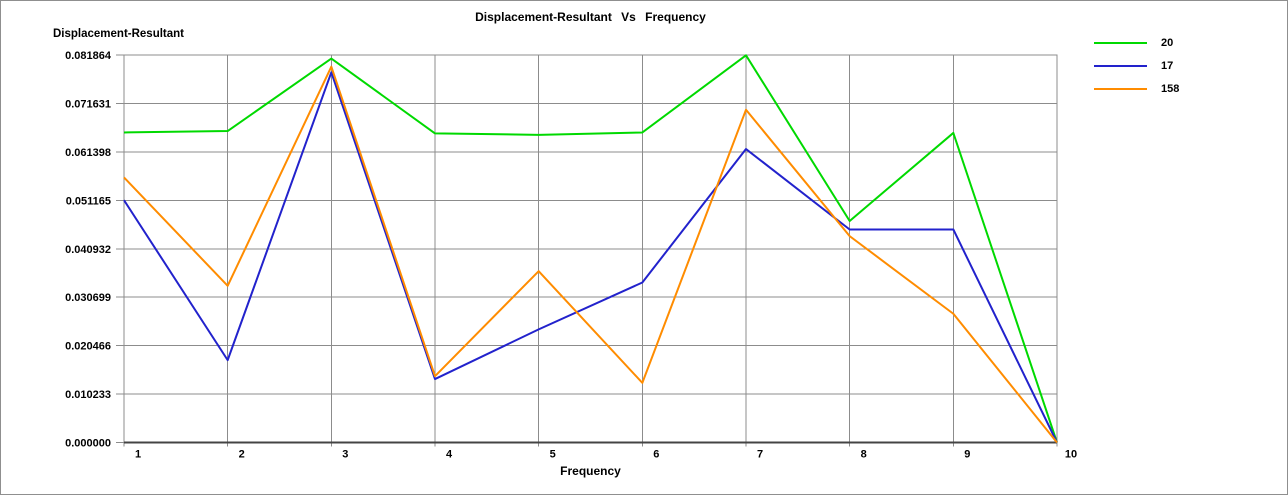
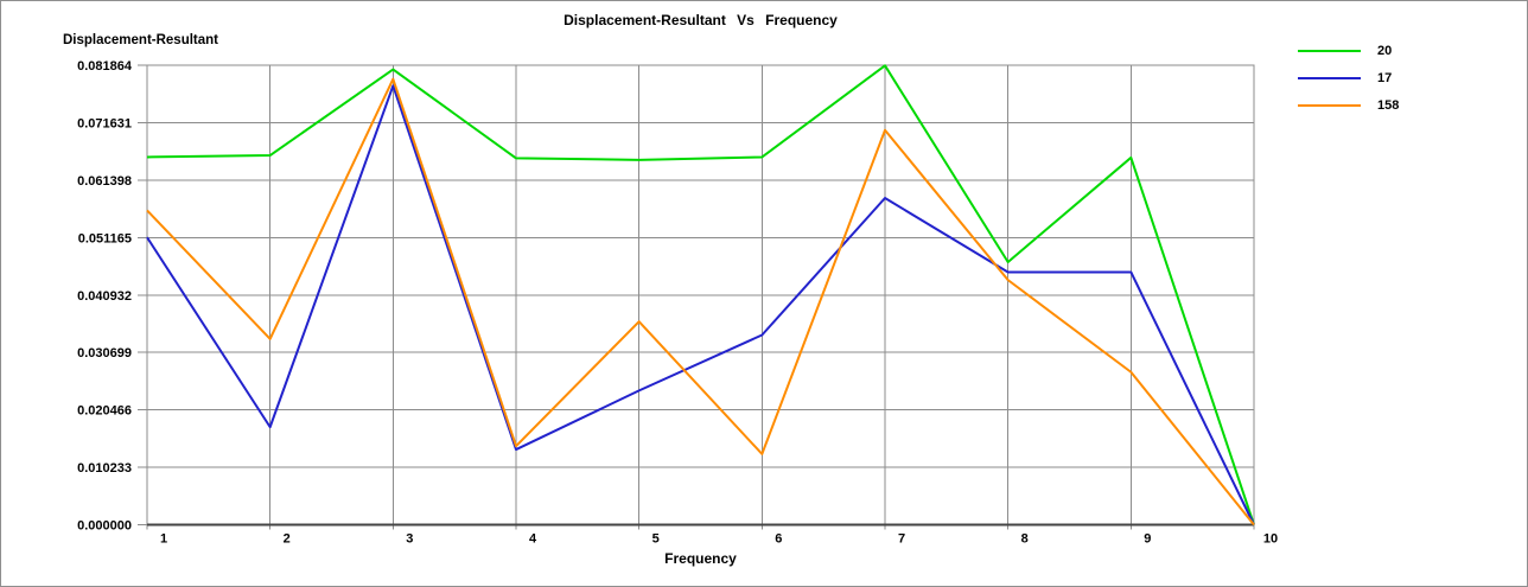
17/7: 0.062 -> 0.058
